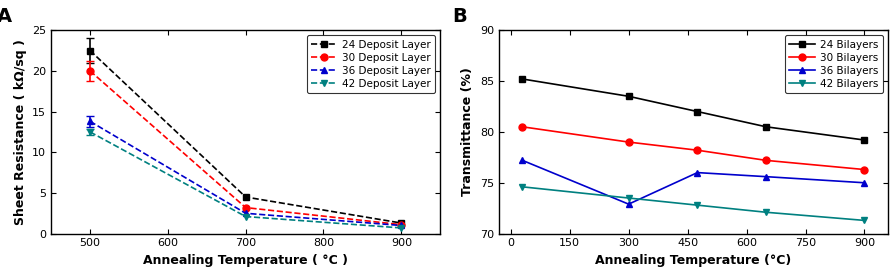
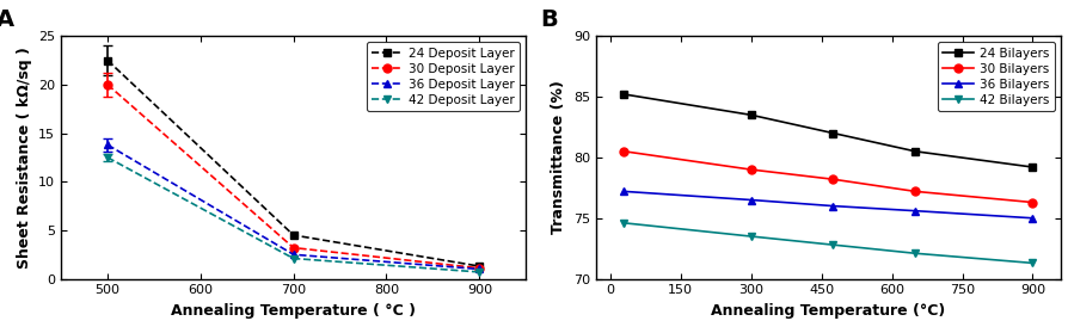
36 Bilayers/300: 72.9 -> 76.5
